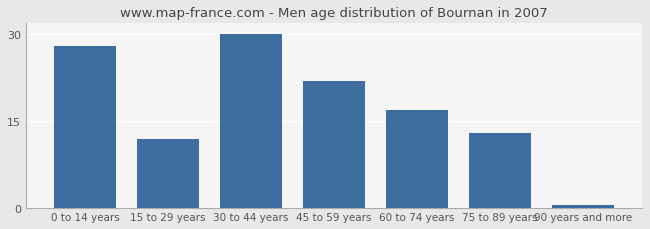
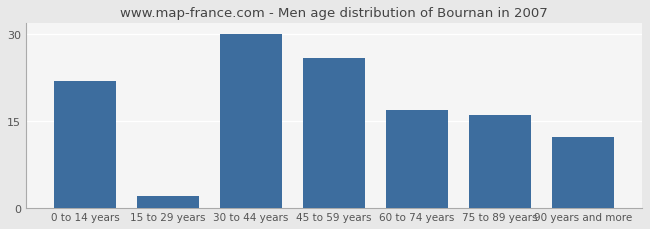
0 to 14 years: 28.0 -> 22.0
15 to 29 years: 12.0 -> 2.0
45 to 59 years: 22.0 -> 26.0
75 to 89 years: 13.0 -> 16.0
90 years and more: 0.5 -> 12.2
